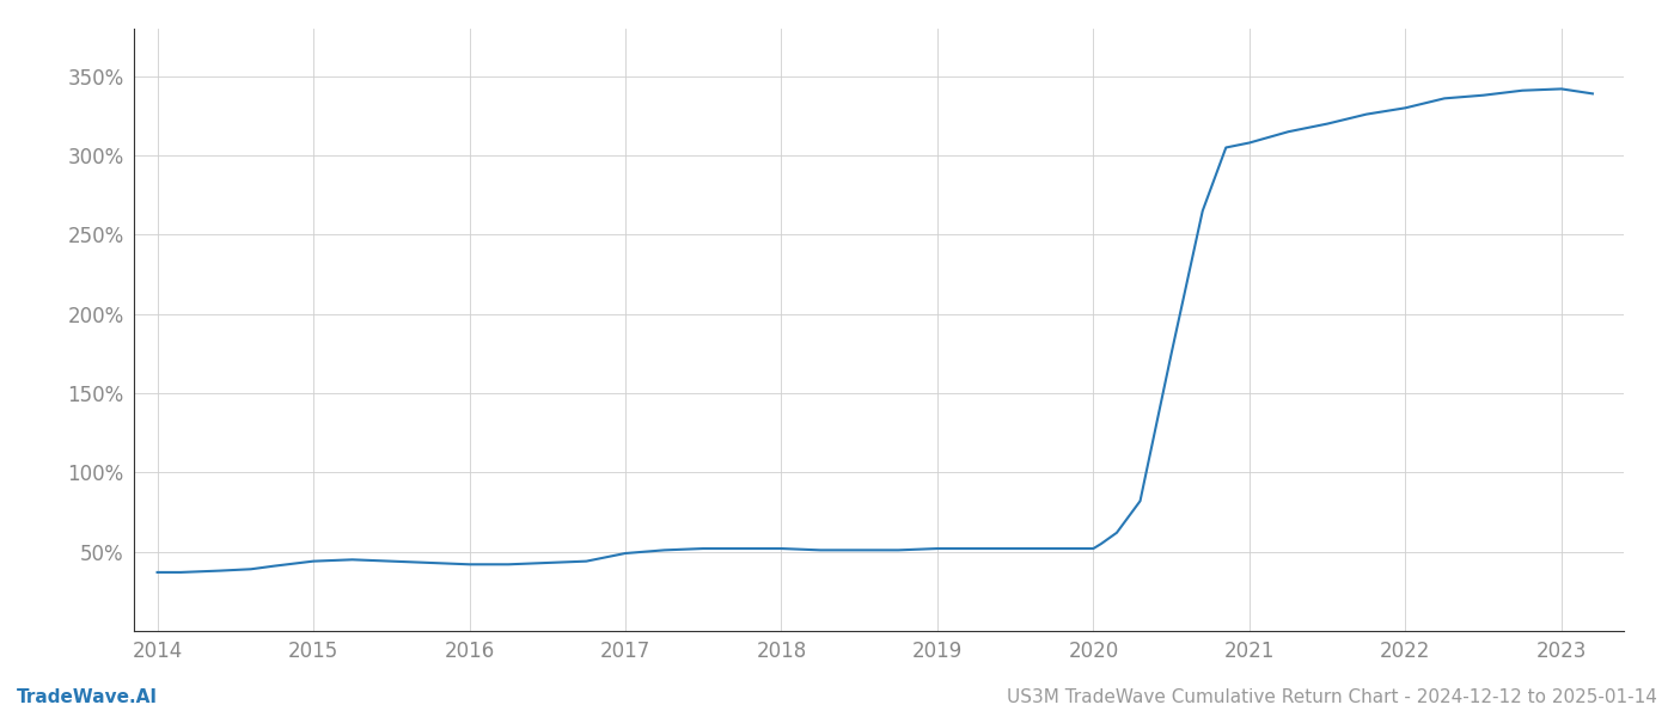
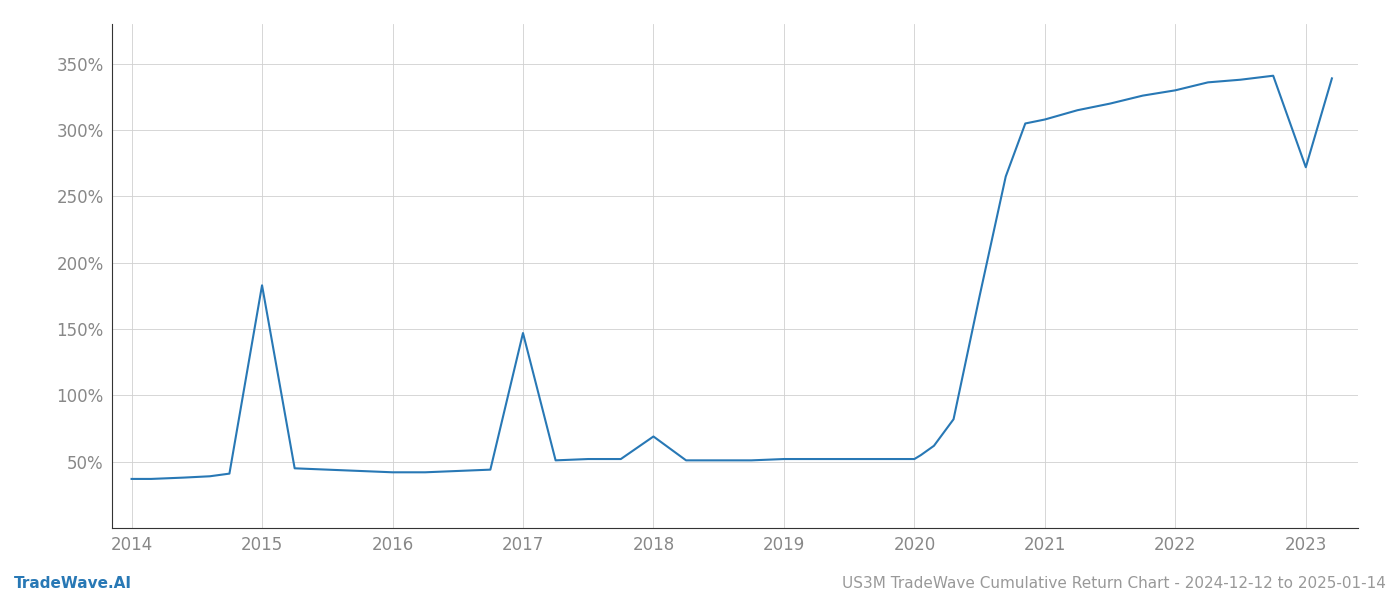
2015: 44% -> 183%
2017: 49% -> 147%
2018: 52% -> 69%
2023: 342% -> 272%
